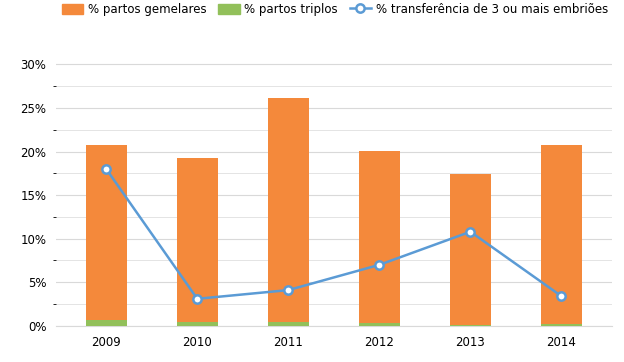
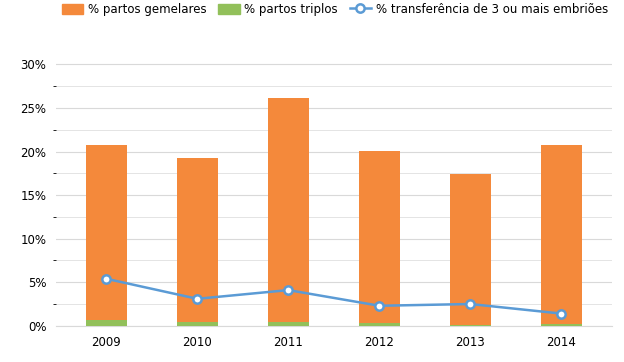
% transferência de 3 ou mais embriões/2009: 18.0% -> 5.4%
% transferência de 3 ou mais embriões/2012: 7.0% -> 2.3%
% transferência de 3 ou mais embriões/2013: 10.8% -> 2.5%
% transferência de 3 ou mais embriões/2014: 3.4% -> 1.4%
